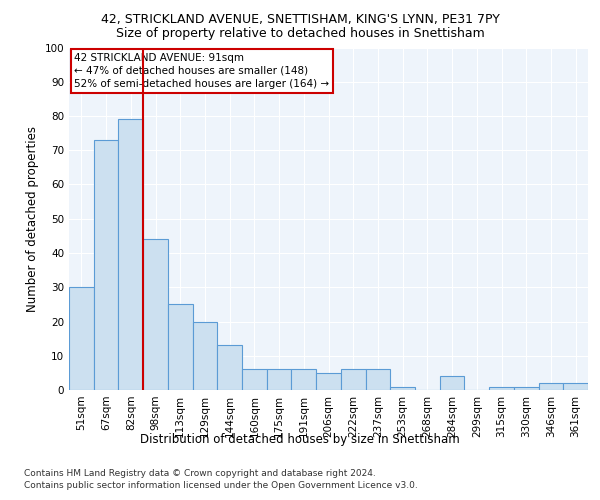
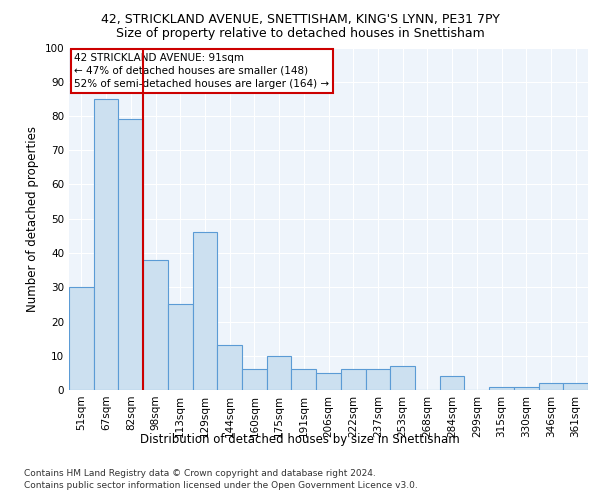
67sqm: 73 -> 85
98sqm: 44 -> 38
129sqm: 20 -> 46
175sqm: 6 -> 10
253sqm: 1 -> 7
